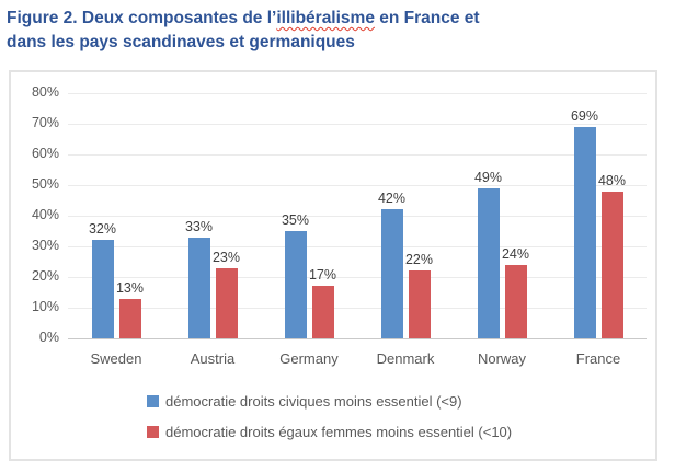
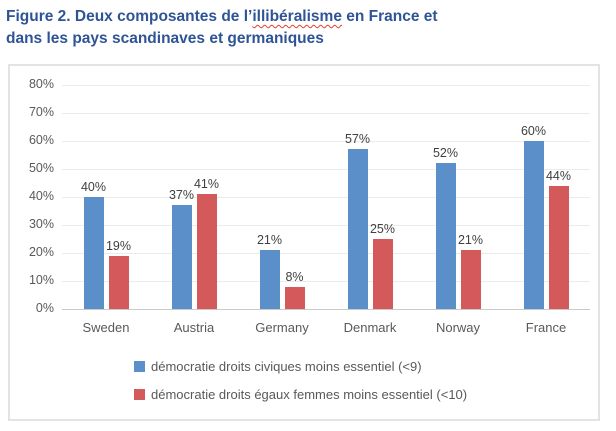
démocratie droits civiques moins essentiel (<9)/Sweden: 32% -> 40%
démocratie droits égaux femmes moins essentiel (<10)/Sweden: 13% -> 19%
démocratie droits civiques moins essentiel (<9)/Austria: 33% -> 37%
démocratie droits égaux femmes moins essentiel (<10)/Austria: 23% -> 41%
démocratie droits civiques moins essentiel (<9)/Germany: 35% -> 21%
démocratie droits égaux femmes moins essentiel (<10)/Germany: 17% -> 8%
démocratie droits civiques moins essentiel (<9)/Denmark: 42% -> 57%
démocratie droits égaux femmes moins essentiel (<10)/Denmark: 22% -> 25%
démocratie droits civiques moins essentiel (<9)/Norway: 49% -> 52%
démocratie droits égaux femmes moins essentiel (<10)/Norway: 24% -> 21%
démocratie droits civiques moins essentiel (<9)/France: 69% -> 60%
démocratie droits égaux femmes moins essentiel (<10)/France: 48% -> 44%
